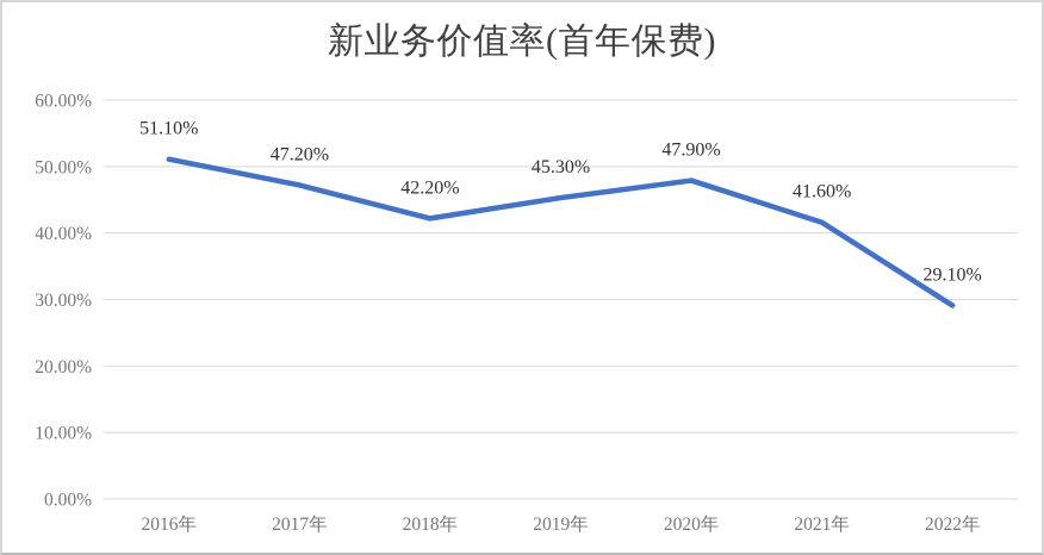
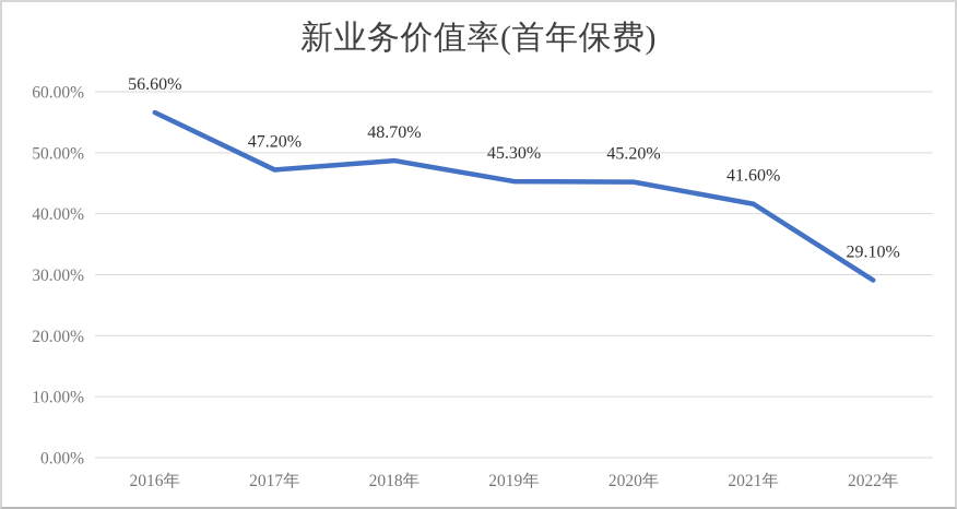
2016年: 51.10% -> 56.60%
2018年: 42.20% -> 48.70%
2020年: 47.90% -> 45.20%
